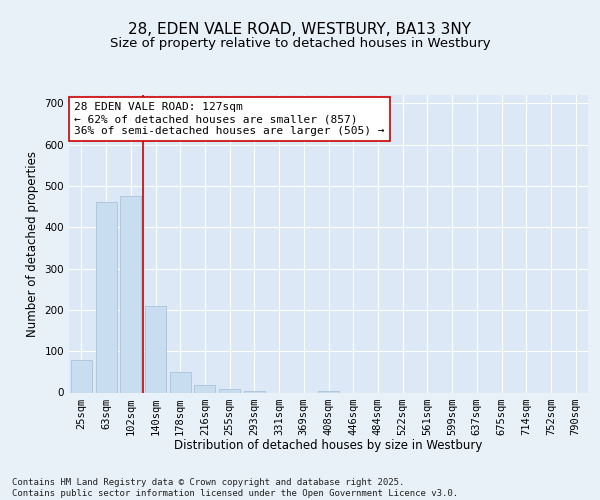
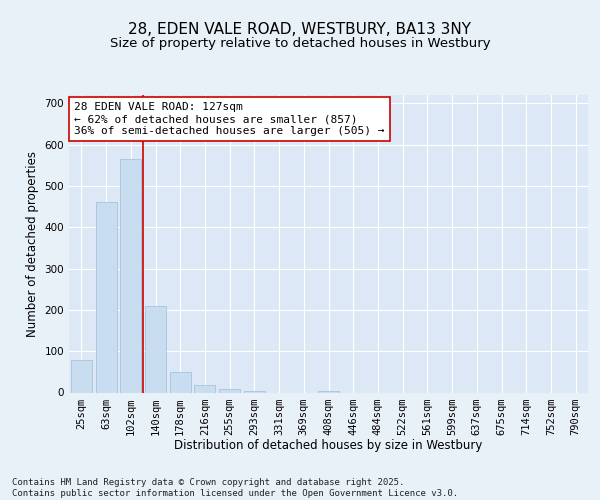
102sqm: 475 -> 565
